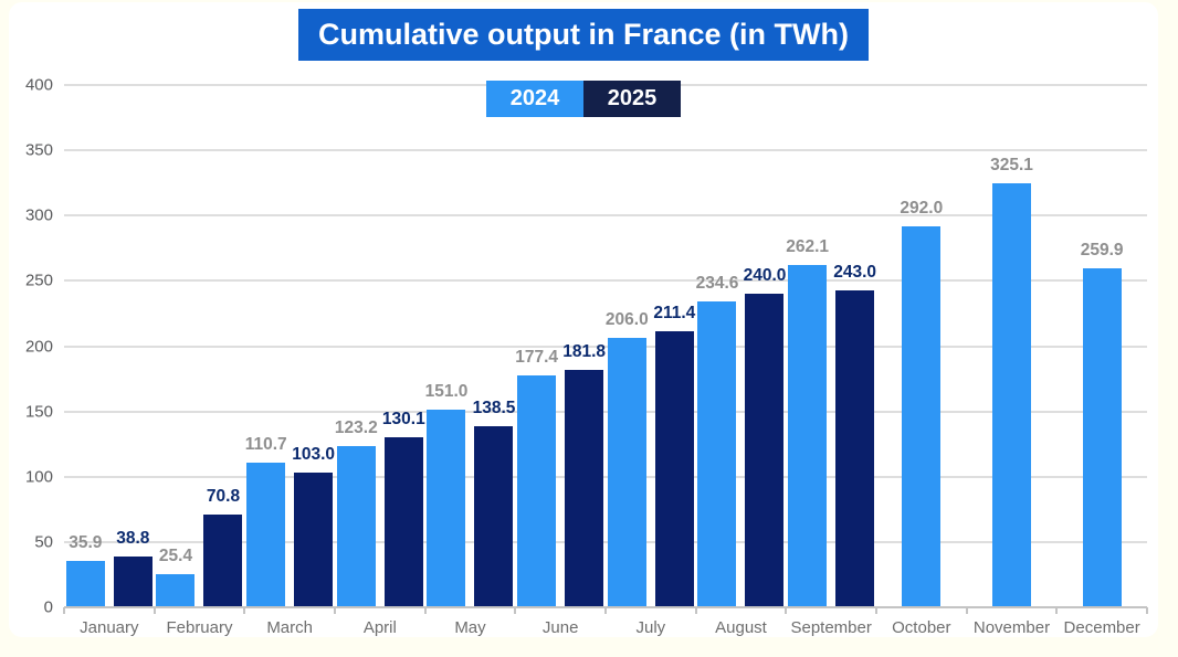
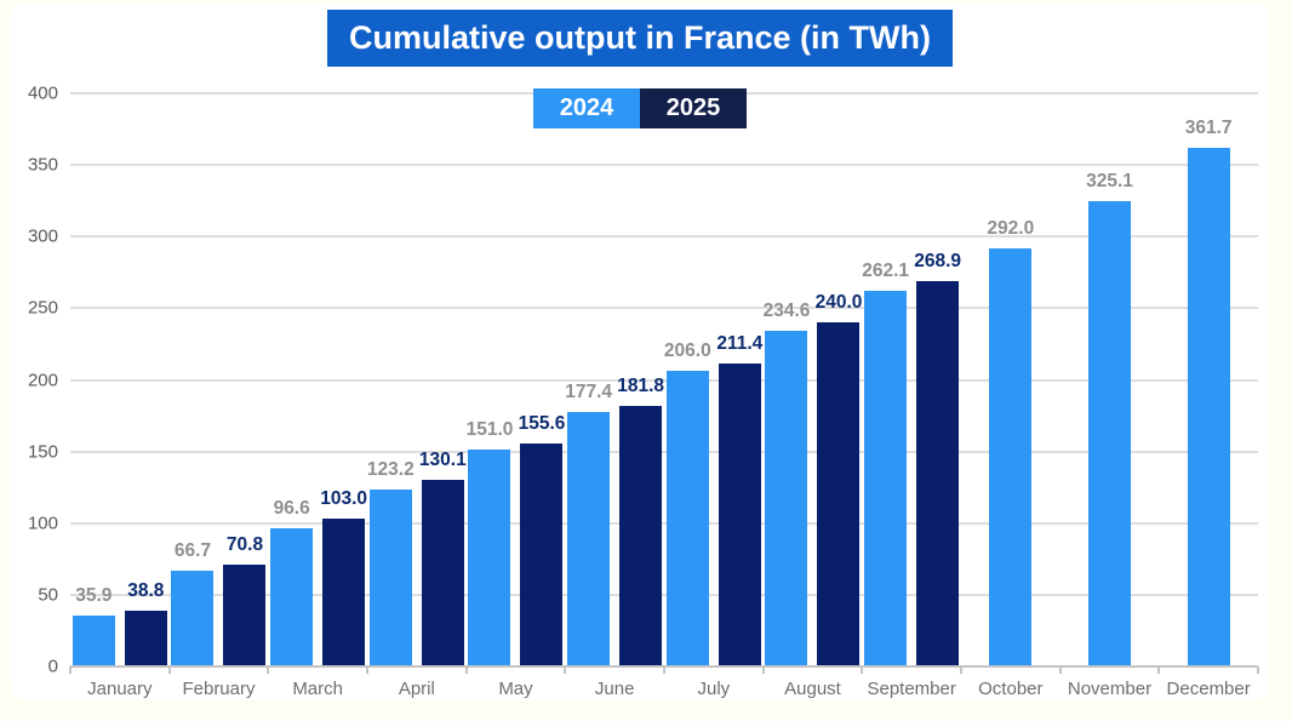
2024/February: 25.4 -> 66.7
2024/March: 110.7 -> 96.6
2025/May: 138.5 -> 155.6
2025/September: 243.0 -> 268.9
2024/December: 259.9 -> 361.7
